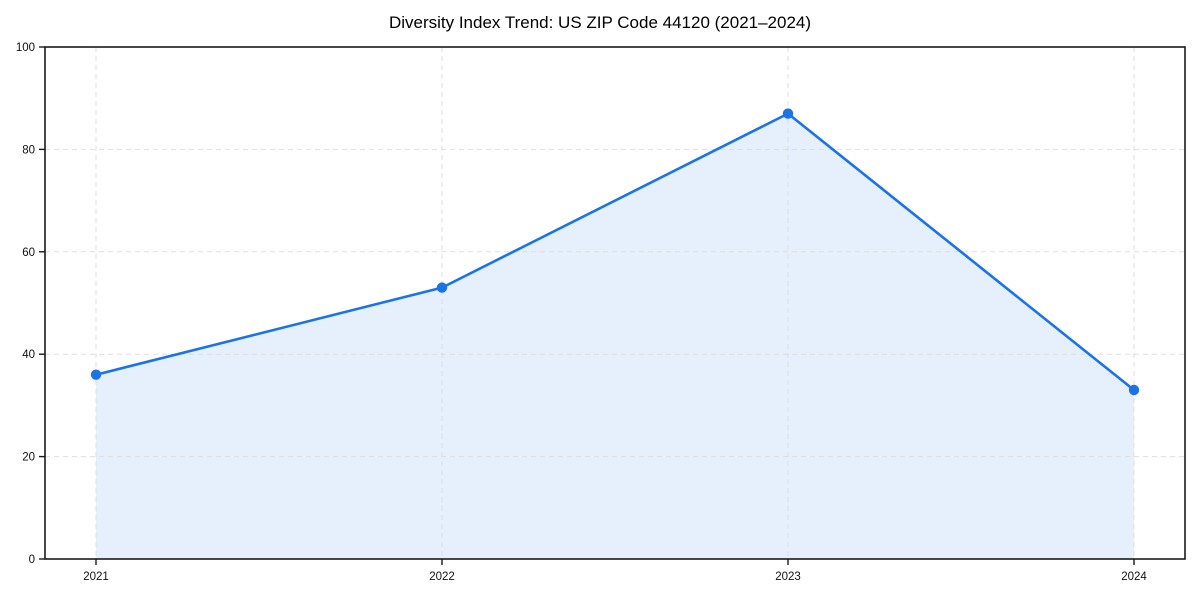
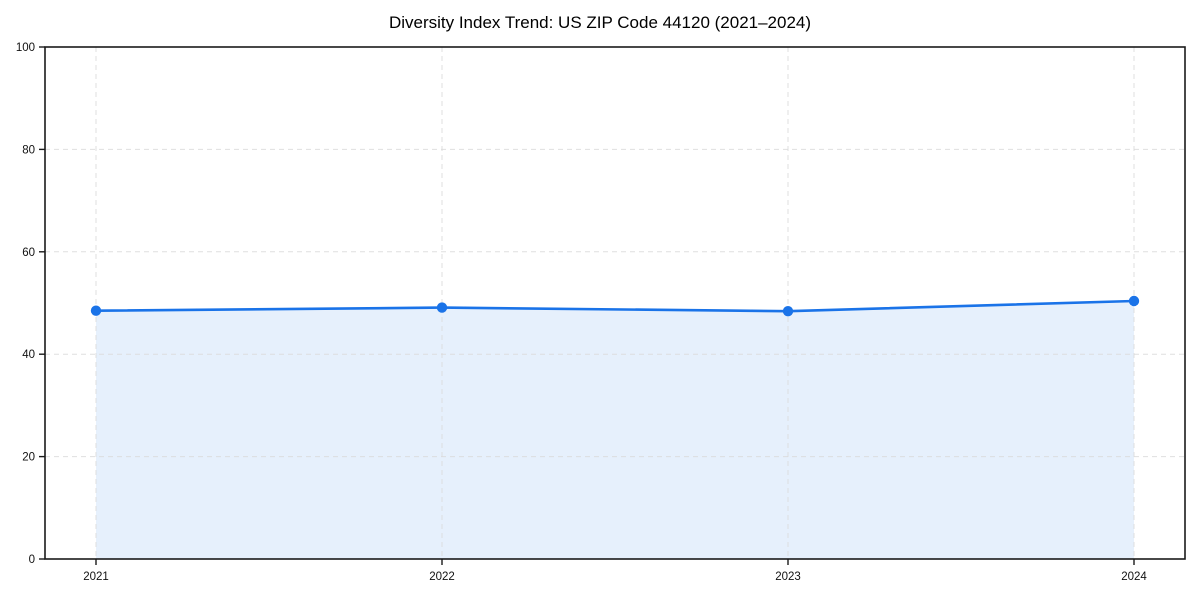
2021: 36 -> 48
2022: 53 -> 49
2023: 87 -> 48
2024: 33 -> 50
